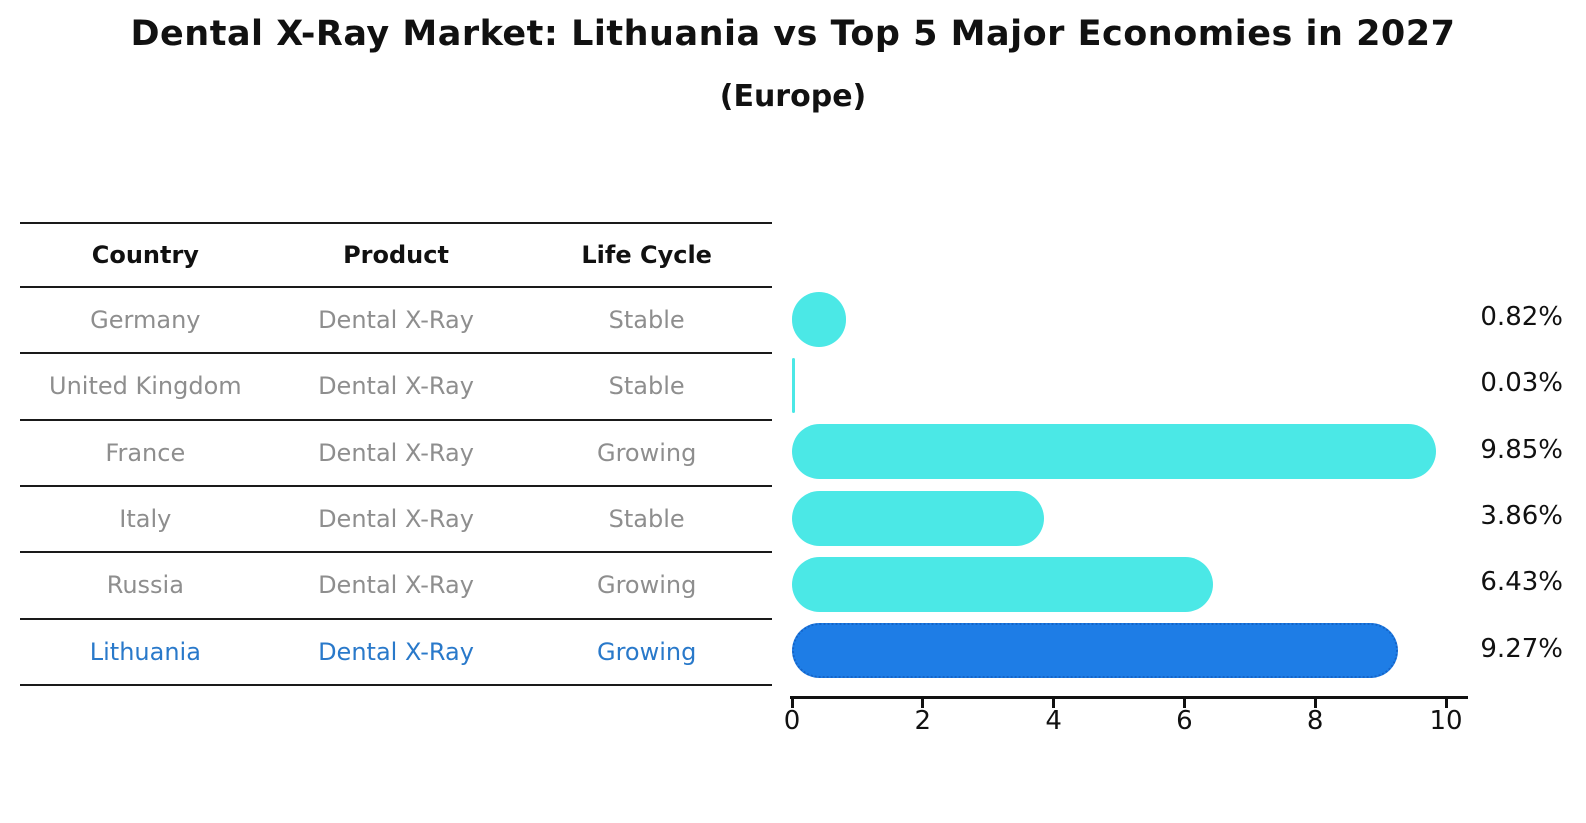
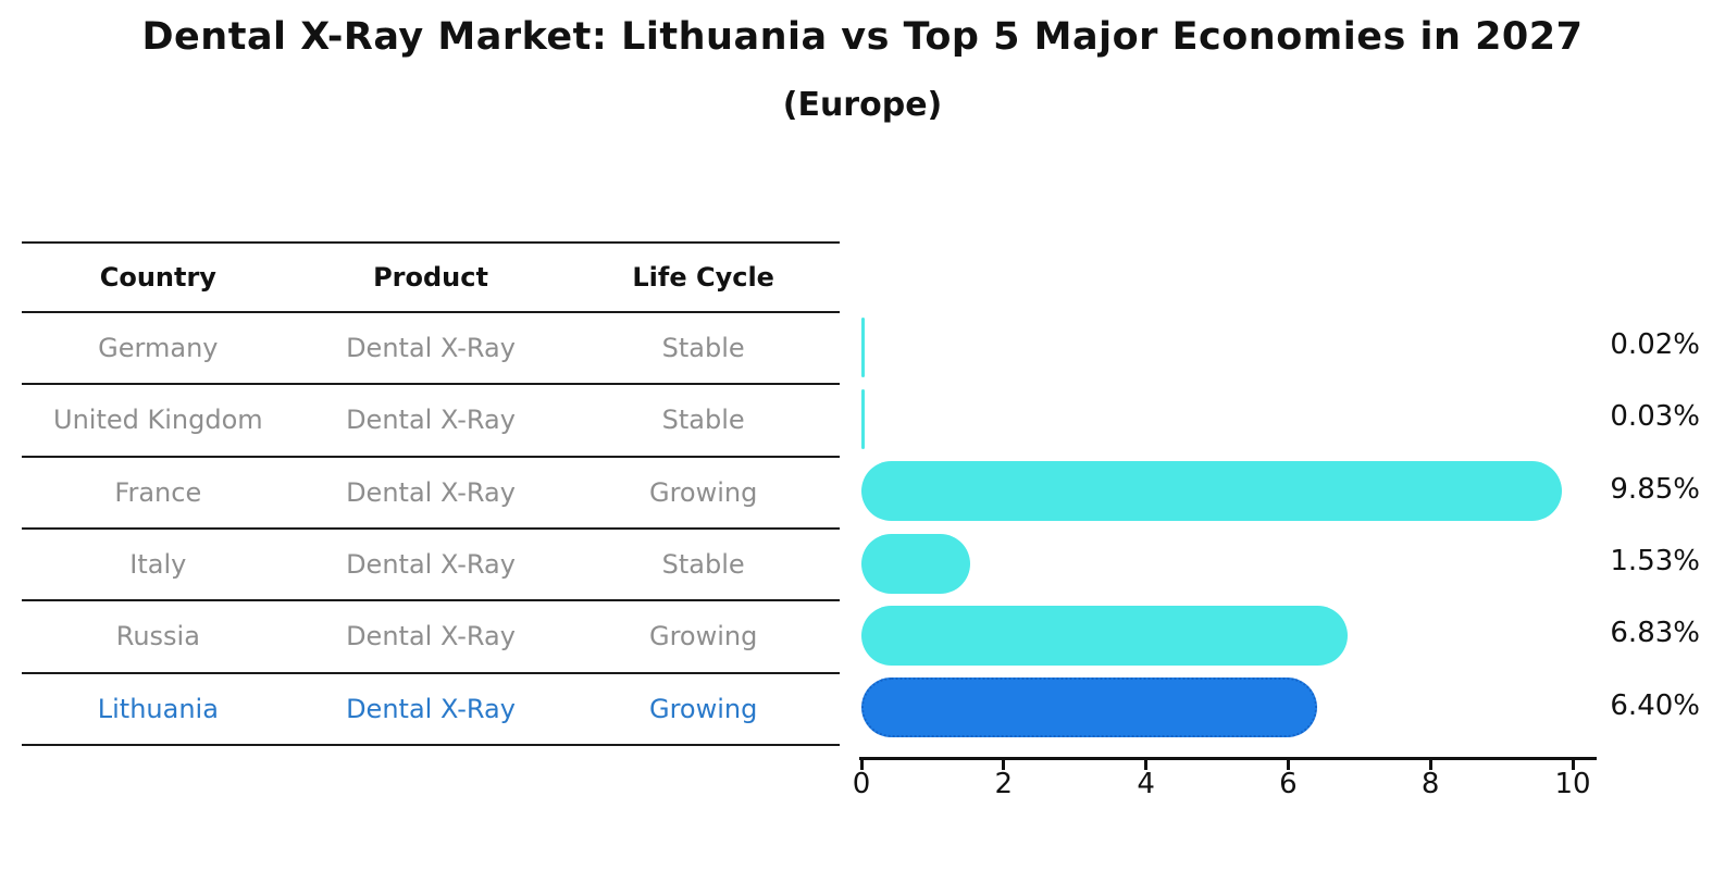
Germany: 0.82% -> 0.02%
Italy: 3.86% -> 1.53%
Russia: 6.43% -> 6.83%
Lithuania: 9.27% -> 6.40%
